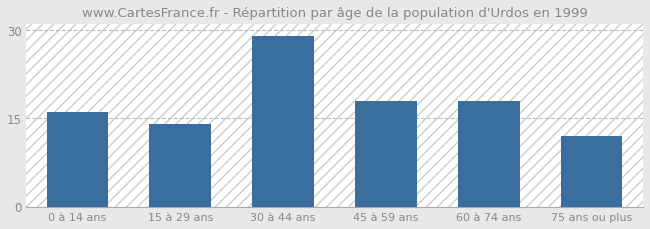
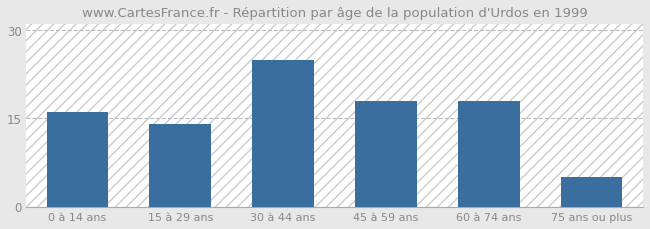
30 à 44 ans: 29 -> 25
75 ans ou plus: 12 -> 5
